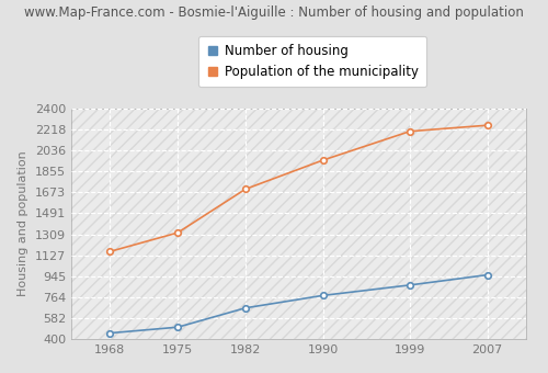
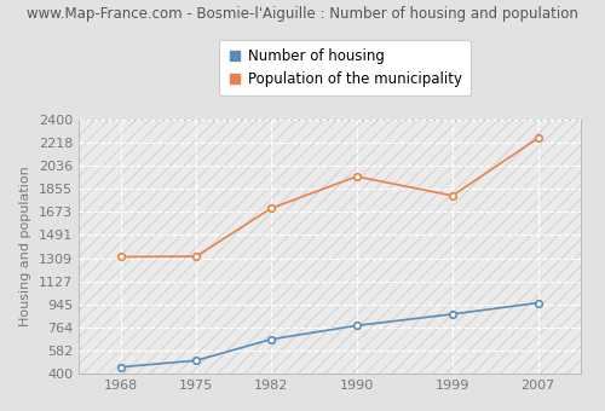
Population of the municipality/1968: 1160 -> 1320
Population of the municipality/1999: 2200 -> 1800
